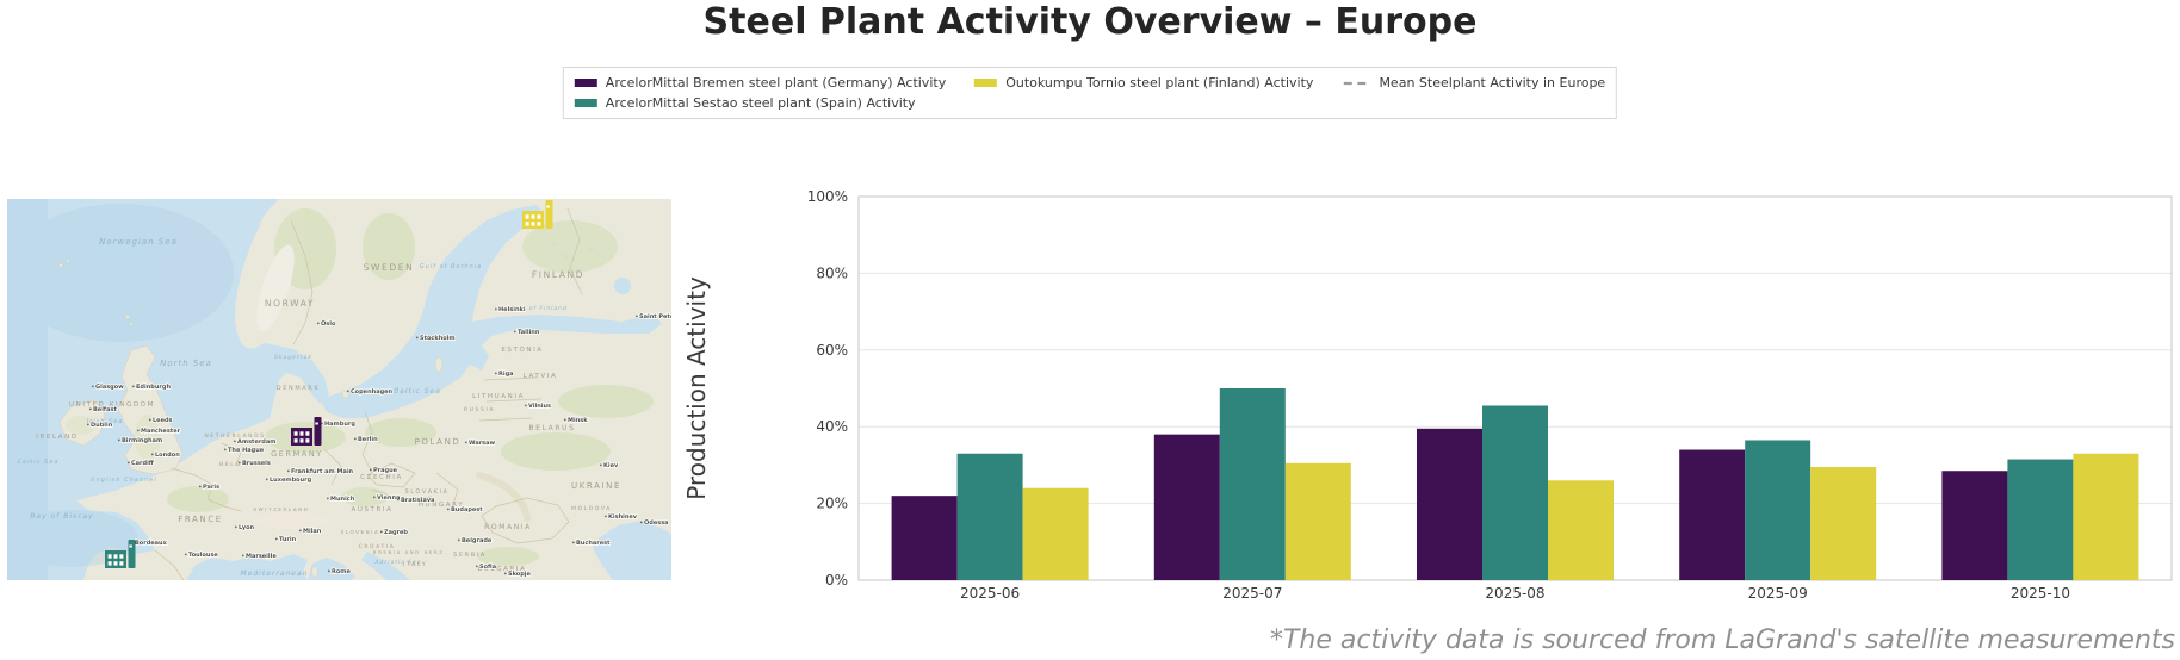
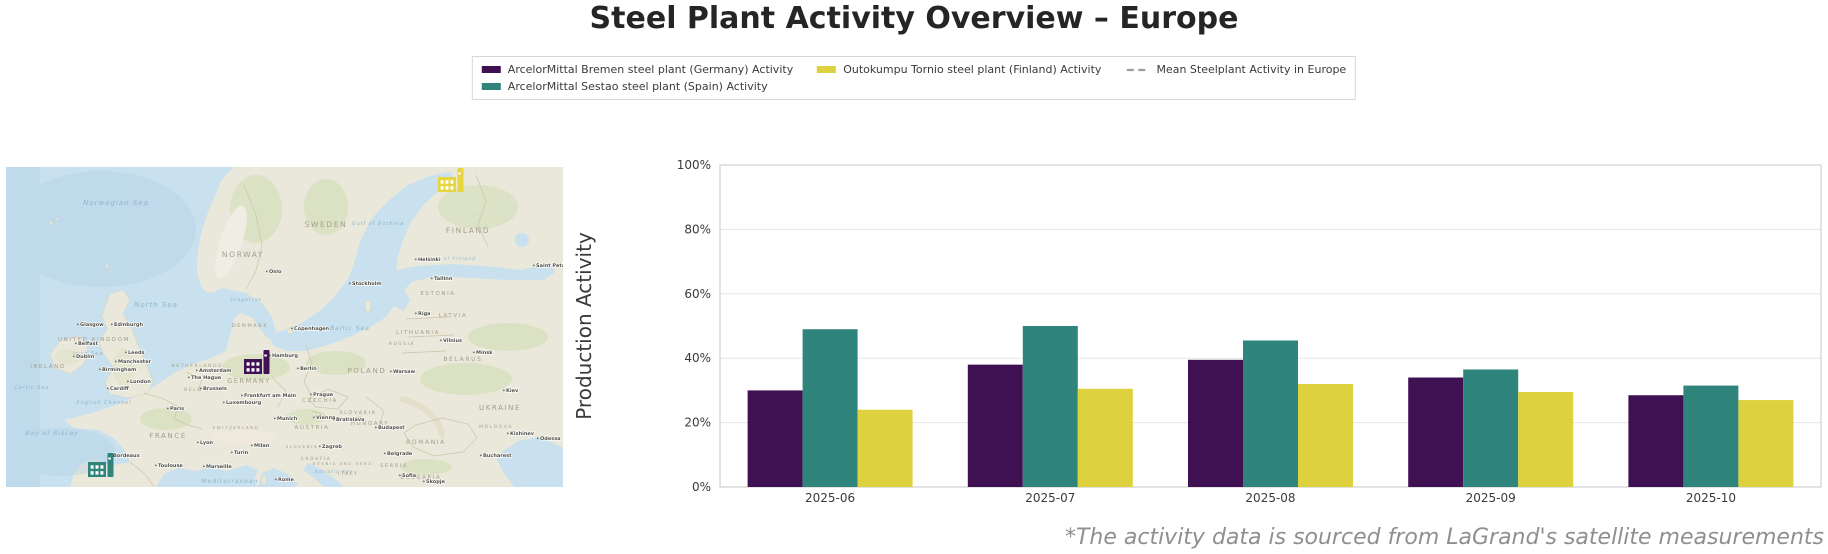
ArcelorMittal Bremen steel plant (Germany) Activity/2025-06: 22% -> 30%
ArcelorMittal Sestao steel plant (Spain) Activity/2025-06: 33% -> 49%
Outokumpu Tornio steel plant (Finland) Activity/2025-08: 26% -> 32%
Outokumpu Tornio steel plant (Finland) Activity/2025-10: 33% -> 27%
